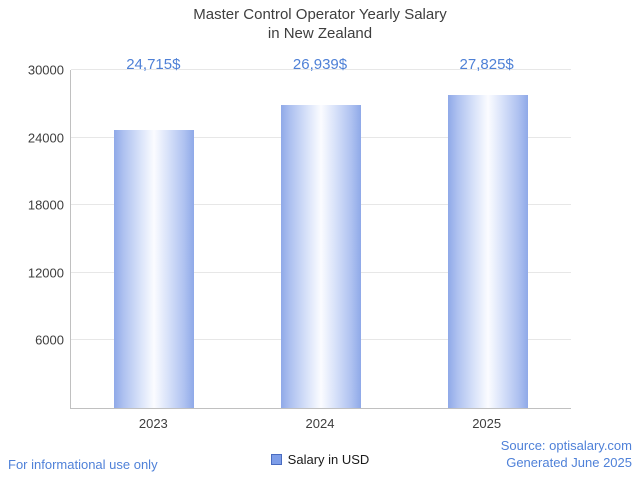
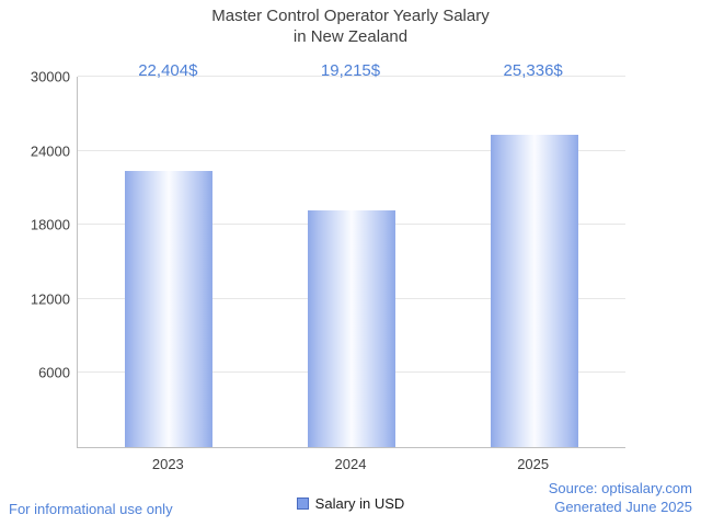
2023: 24,715 -> 22,404
2024: 26,939 -> 19,215
2025: 27,825 -> 25,336
